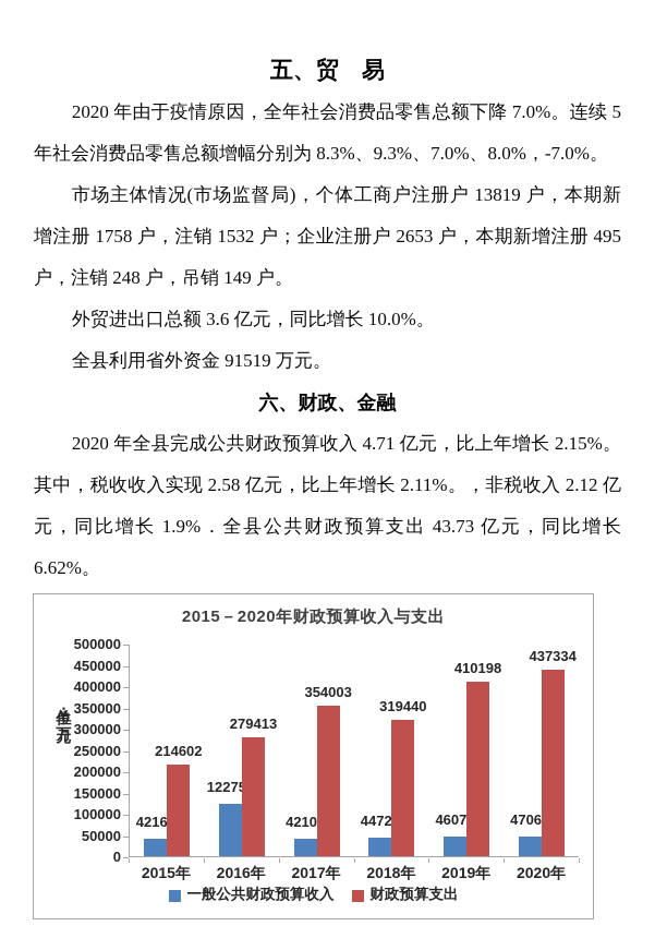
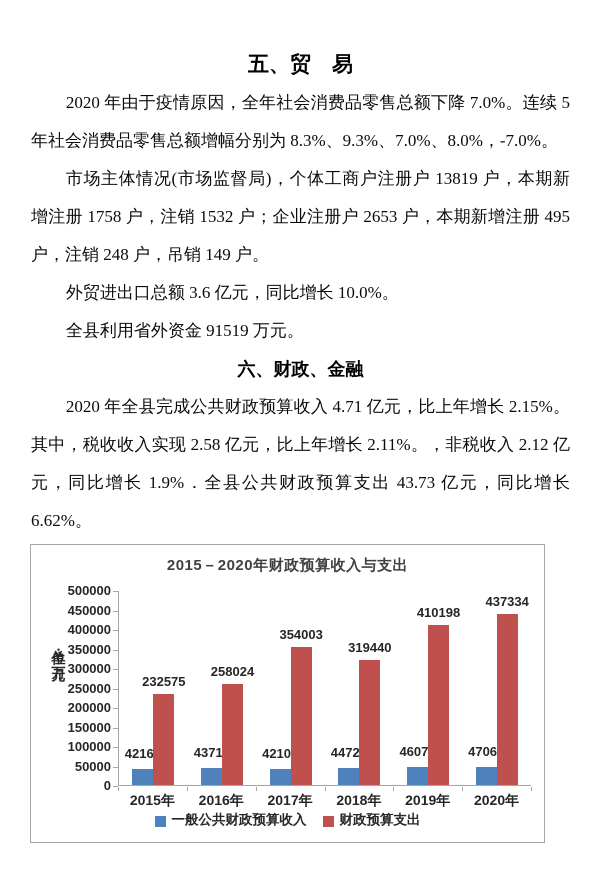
财政预算支出/2015年: 214602 -> 232575
一般公共财政预算收入/2016年: 122758 -> 43711
财政预算支出/2016年: 279413 -> 258024
